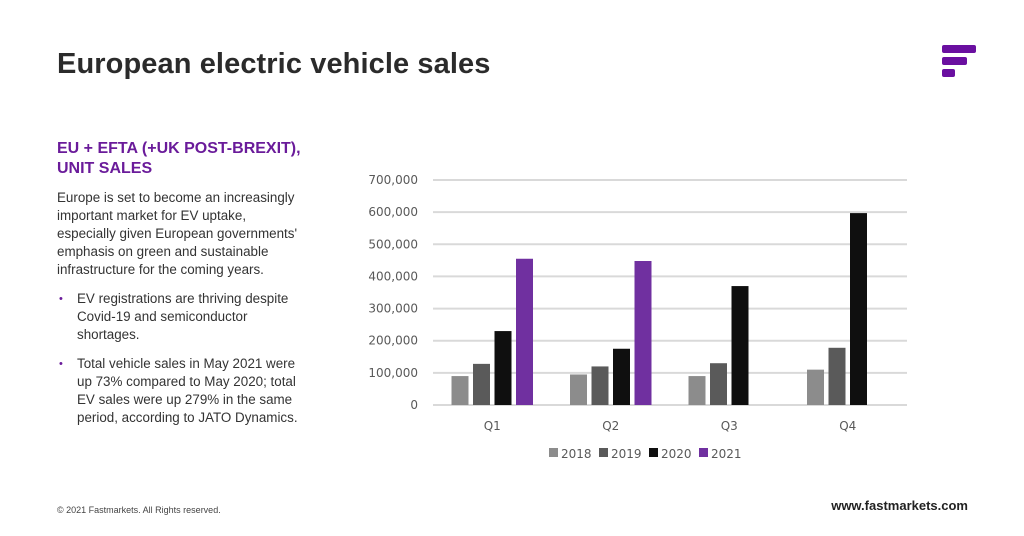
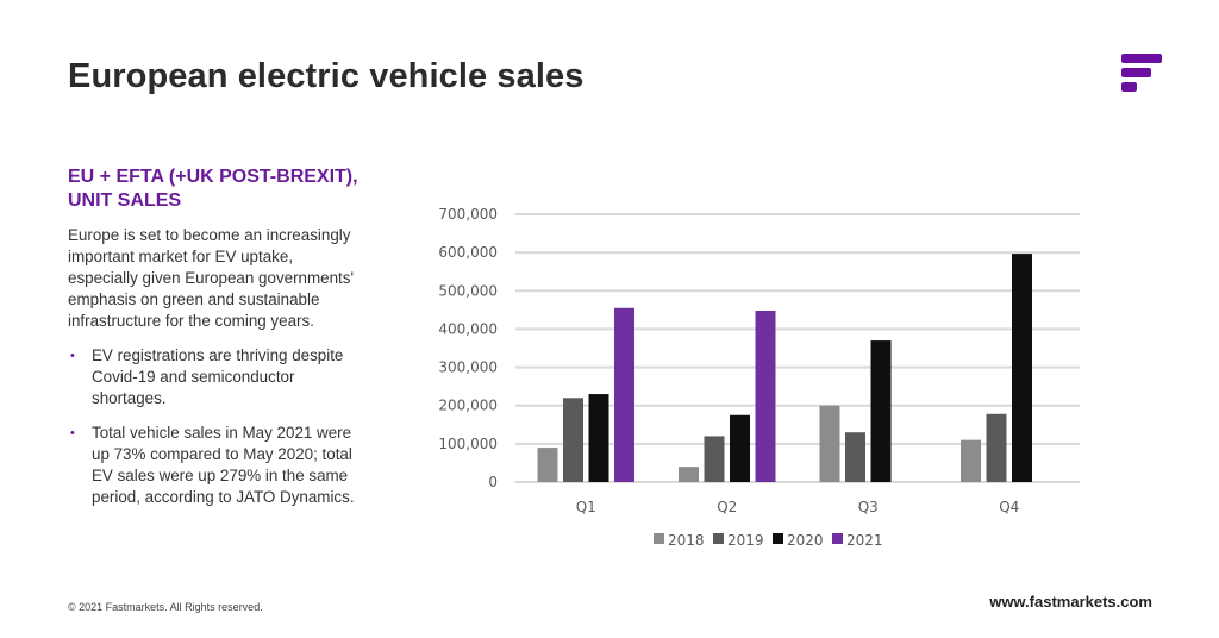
2019/Q1: 130000 -> 220000
2018/Q2: 100000 -> 40000
2018/Q3: 90000 -> 200000
